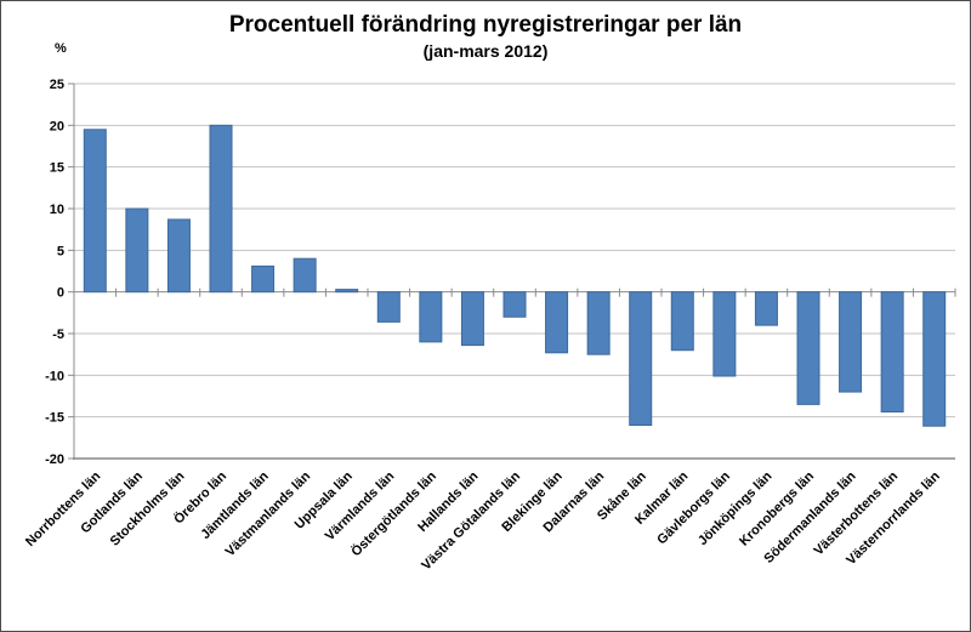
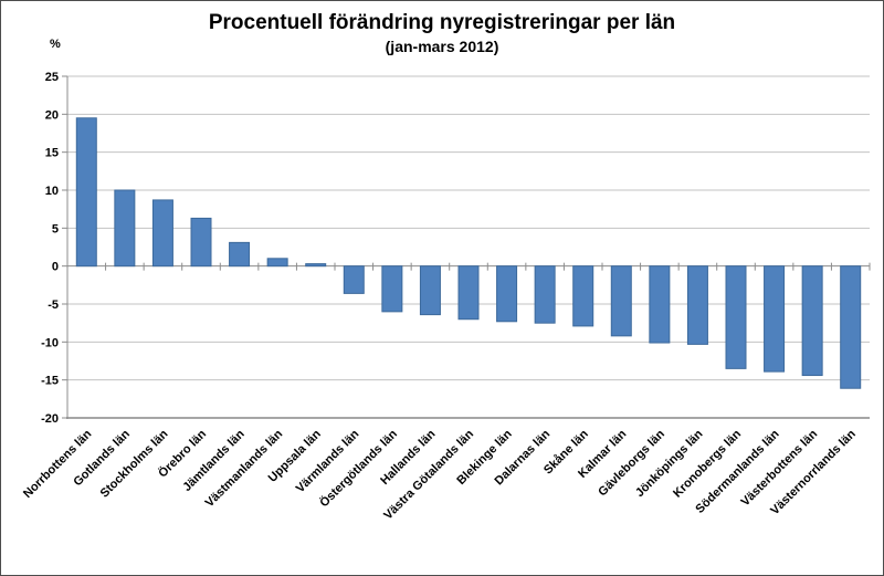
Örebro län: 20 -> 6
Västmanlands län: 4 -> 1
Västra Götalands län: -3 -> -7
Skåne län: -16 -> -8
Kalmar län: -7 -> -9
Jönköpings län: -4 -> -10
Södermanlands län: -12 -> -14
